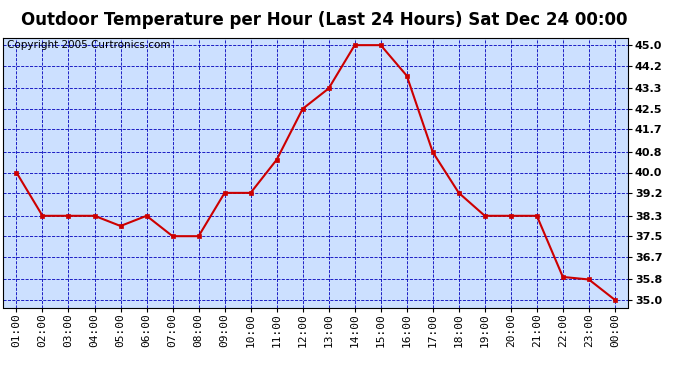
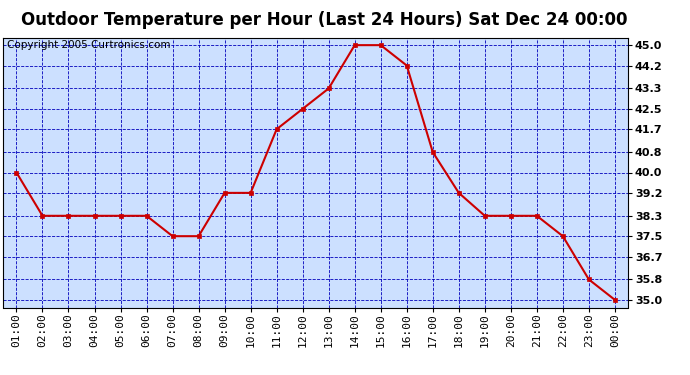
05:00: 37.9 -> 38.3
11:00: 40.5 -> 41.7
16:00: 43.8 -> 44.2
22:00: 35.9 -> 37.5
